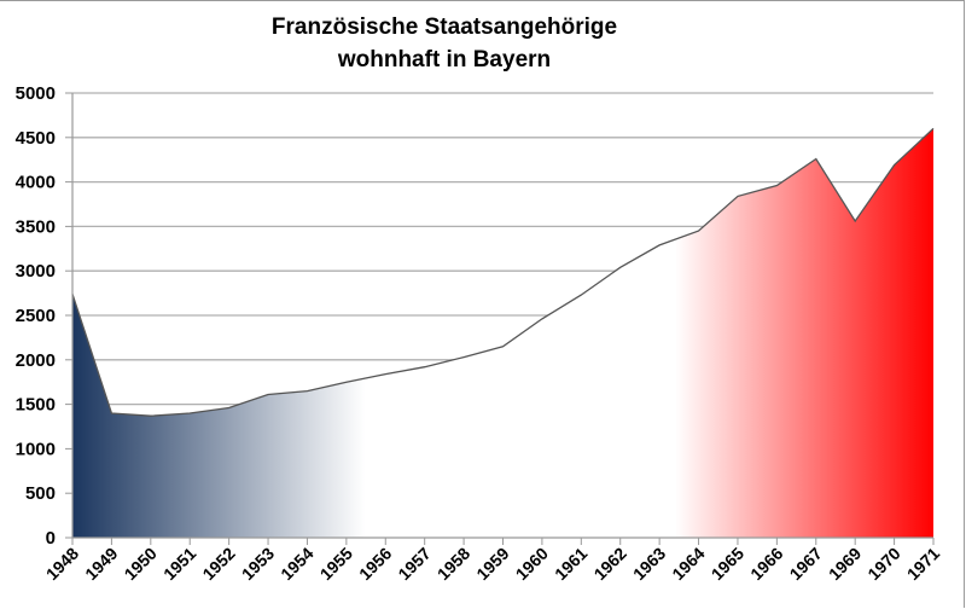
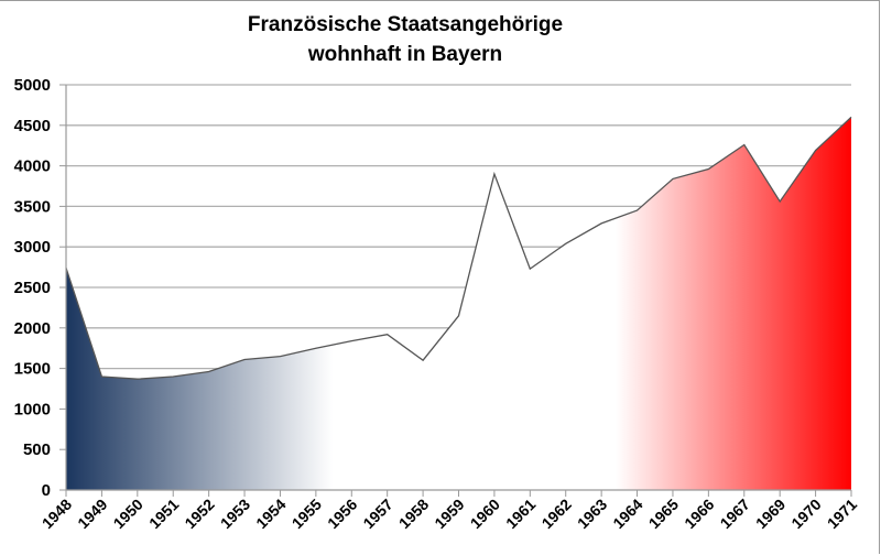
1958: 2000 -> 1600
1960: 2500 -> 3900
